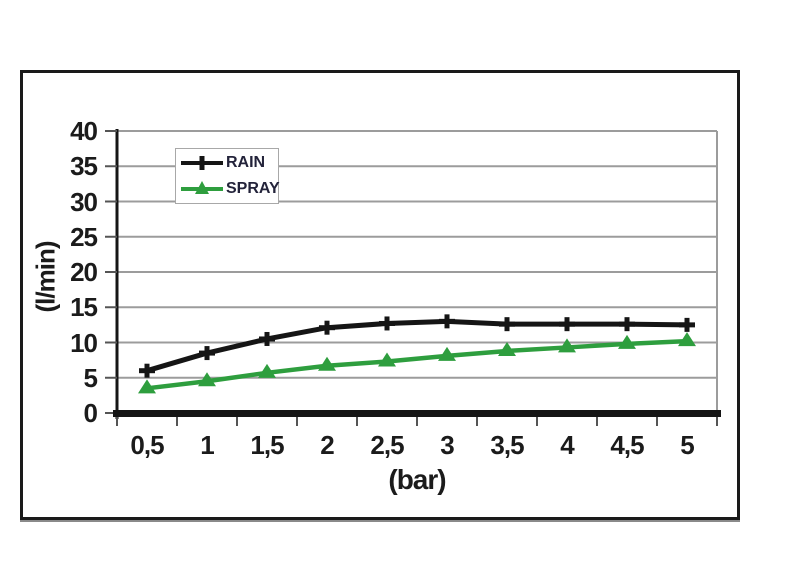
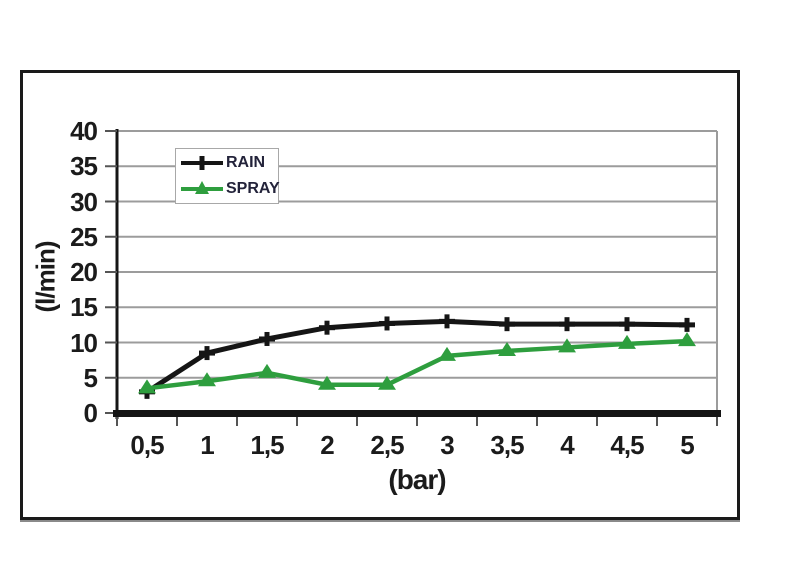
RAIN/0,5: 6 -> 3
SPRAY/2: 7 -> 4
SPRAY/2,5: 7 -> 4
